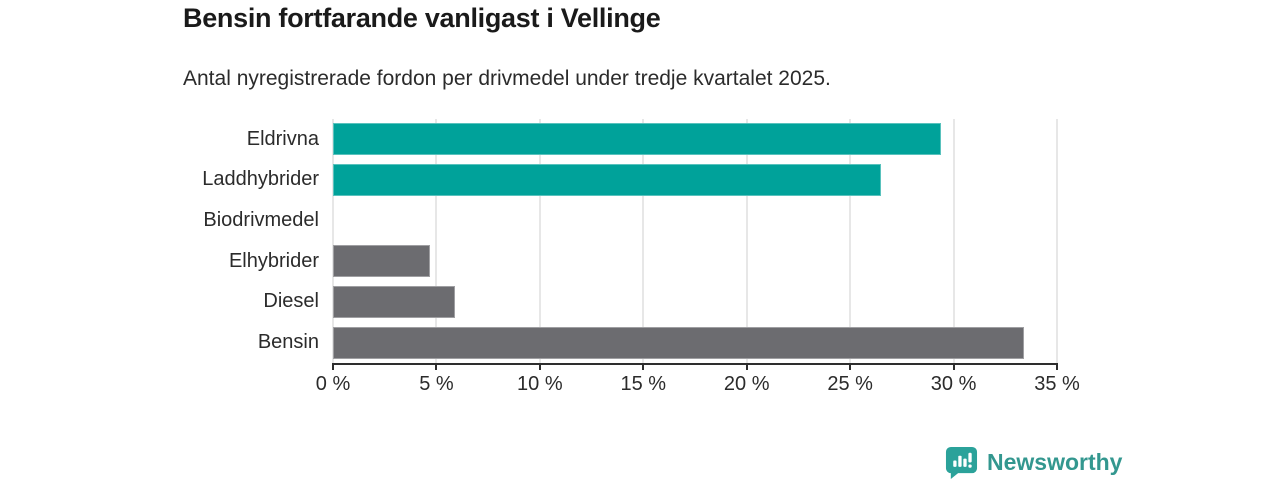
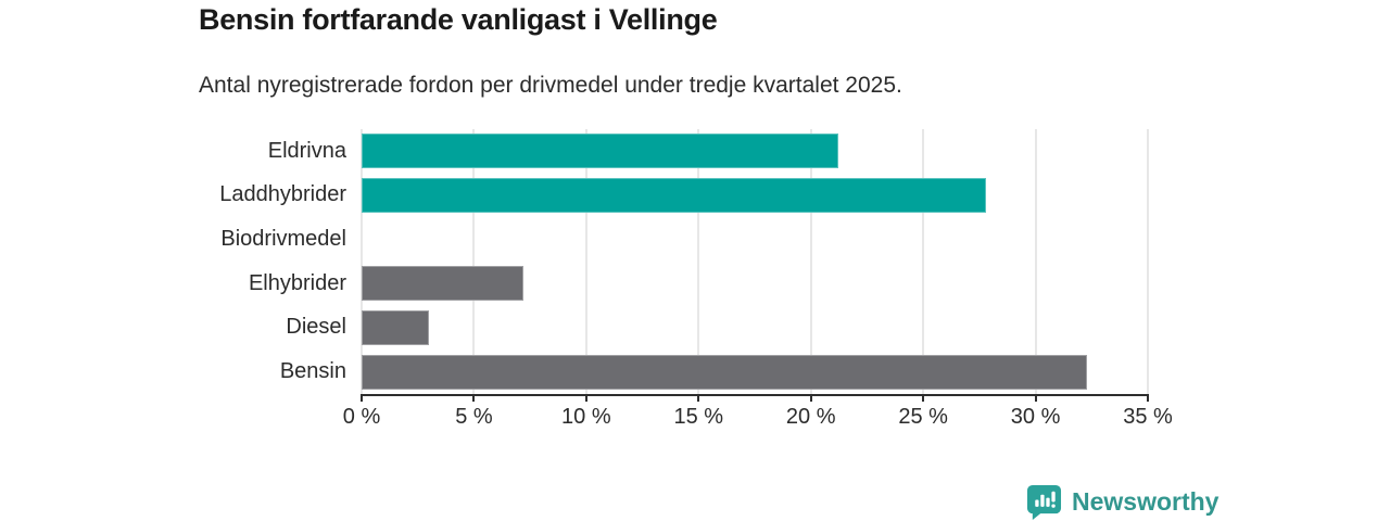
Eldrivna: 29.4% -> 21.2%
Laddhybrider: 26.5% -> 27.8%
Elhybrider: 4.7% -> 7.2%
Diesel: 5.9% -> 3.0%
Bensin: 33.4% -> 32.3%
